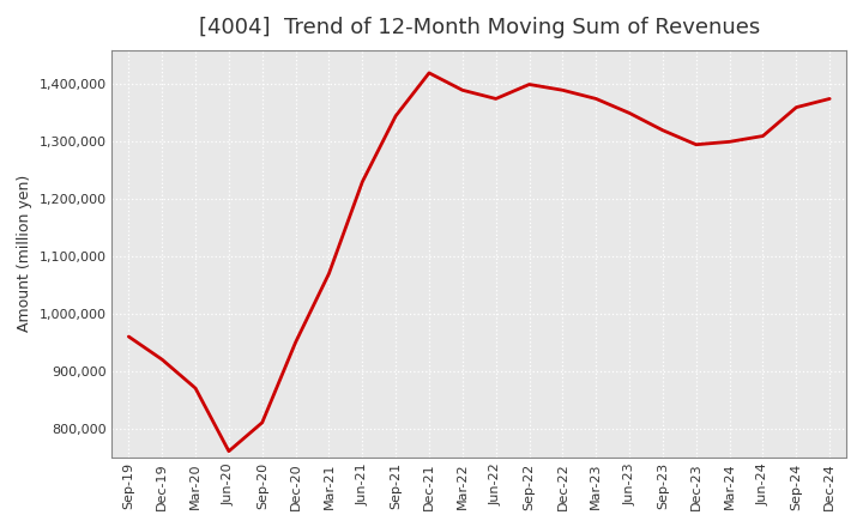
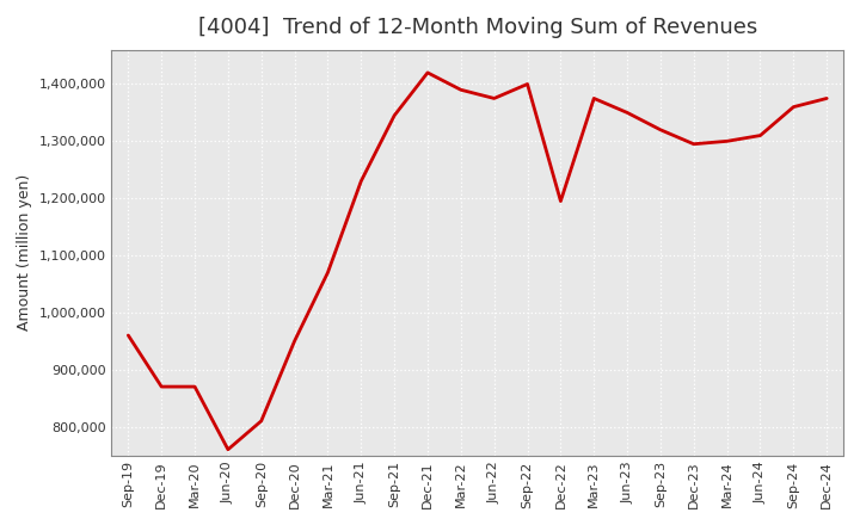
Dec-19: 920,000 -> 870,000
Dec-22: 1,390,000 -> 1,195,000
